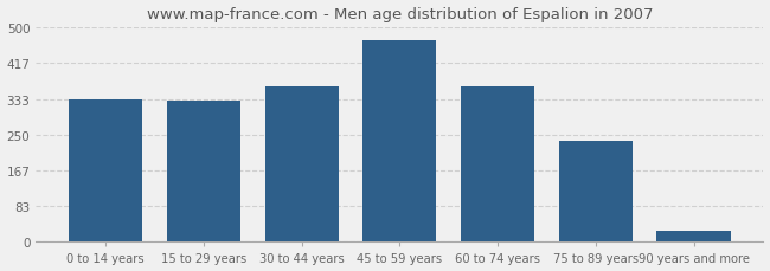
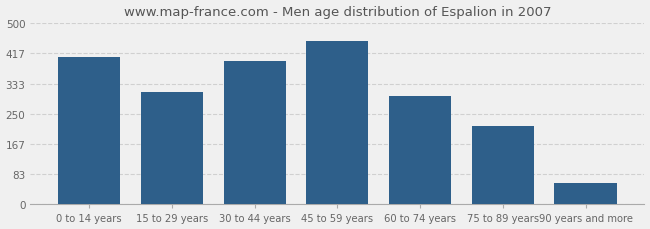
0 to 14 years: 333 -> 405
15 to 29 years: 330 -> 310
30 to 44 years: 362 -> 395
45 to 59 years: 470 -> 450
60 to 74 years: 362 -> 300
75 to 89 years: 235 -> 215
90 years and more: 25 -> 60
